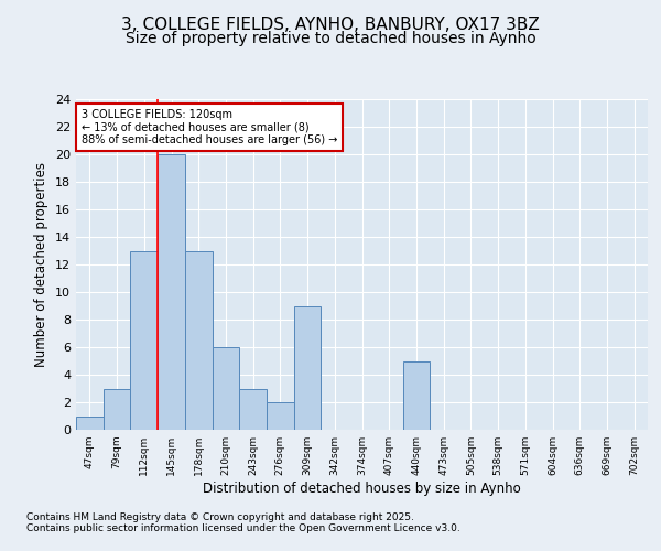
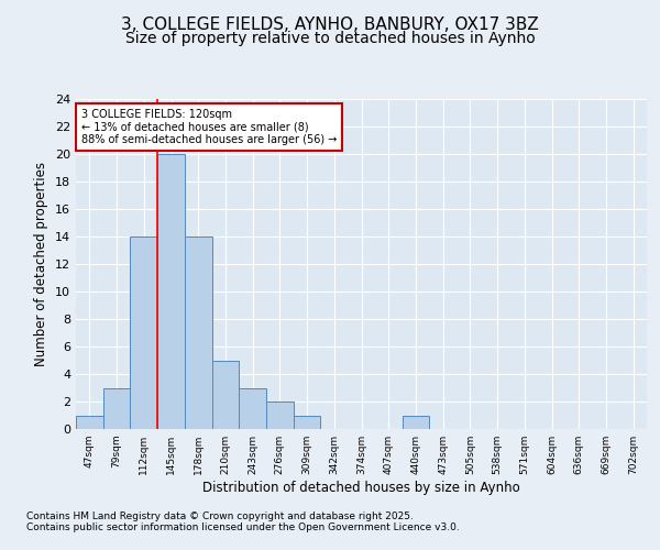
112sqm: 13 -> 14
178sqm: 13 -> 14
210sqm: 6 -> 5
309sqm: 9 -> 1
440sqm: 5 -> 1
